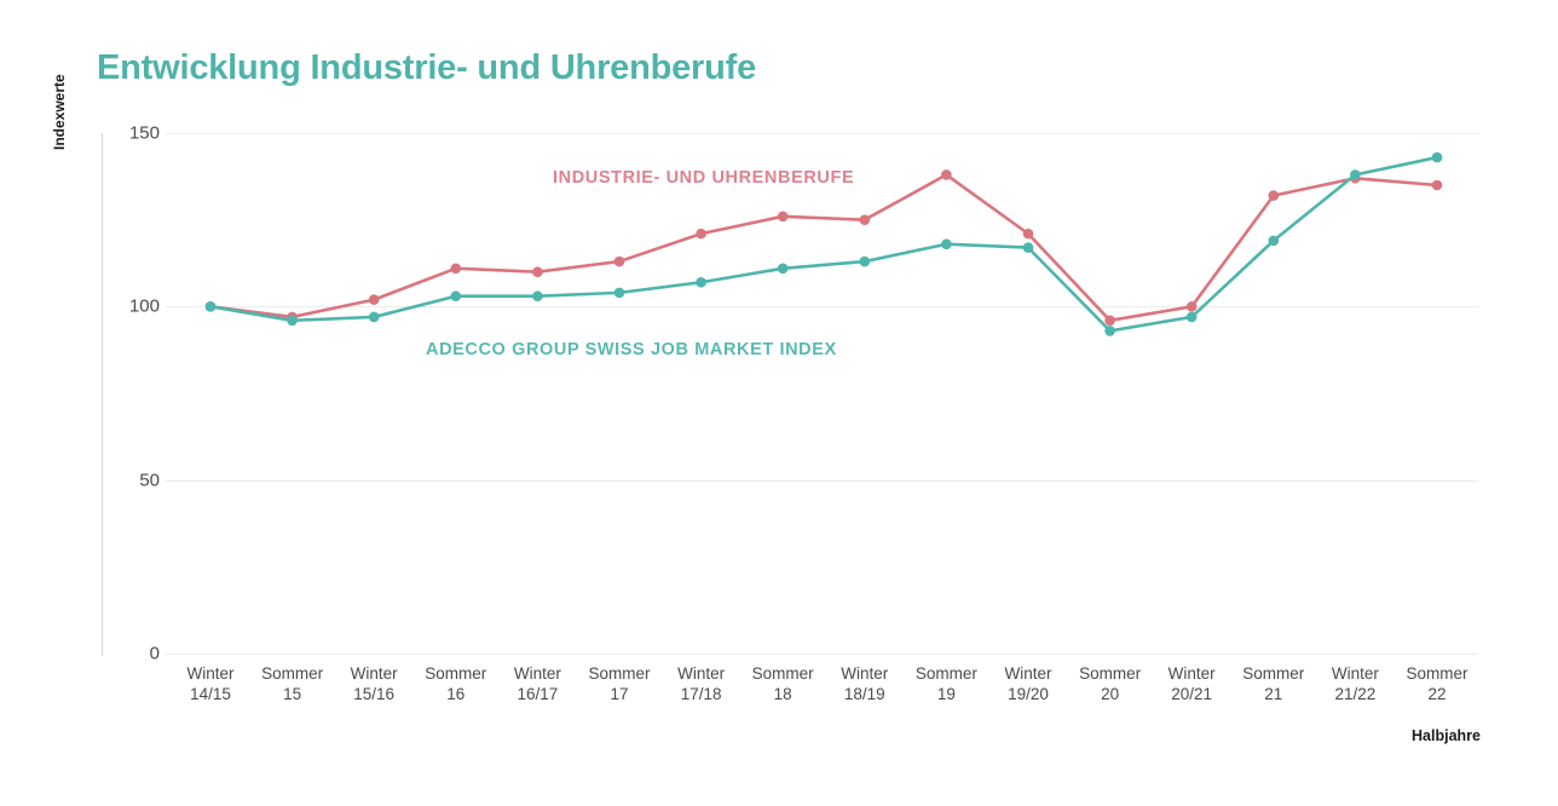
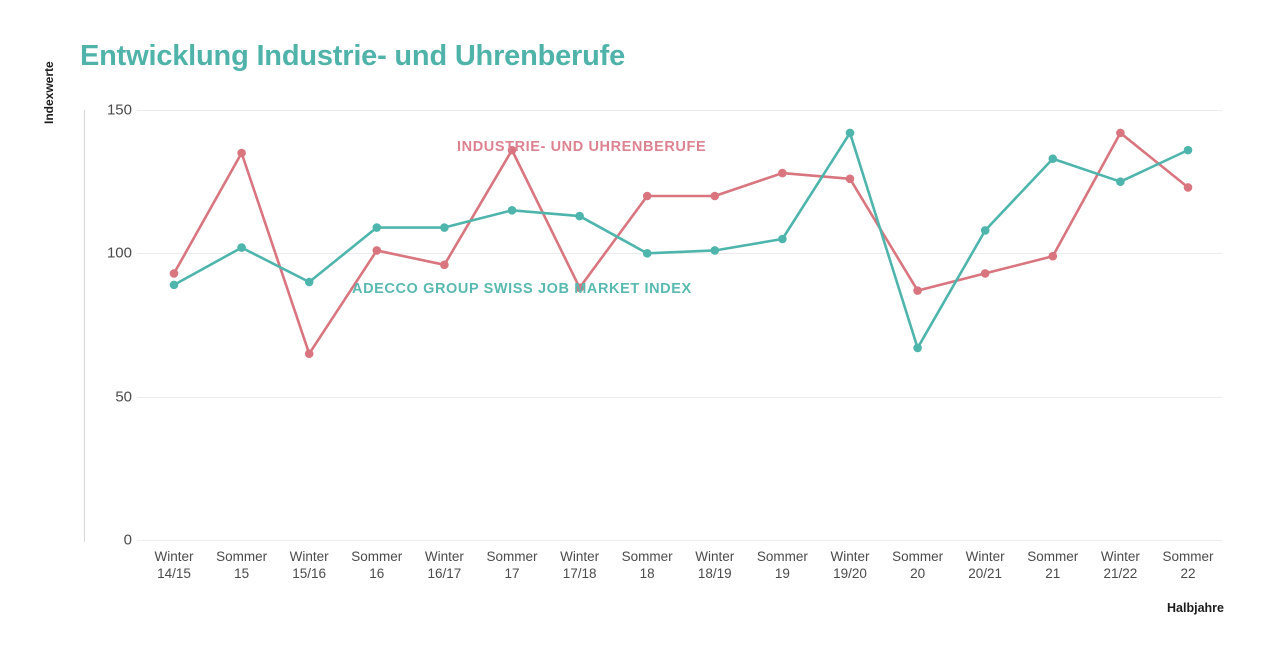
INDUSTRIE- UND UHRENBERUFE/Winter 14/15: 100 -> 93
ADECCO GROUP SWISS JOB MARKET INDEX/Winter 14/15: 100 -> 89
INDUSTRIE- UND UHRENBERUFE/Sommer 15: 97 -> 135
ADECCO GROUP SWISS JOB MARKET INDEX/Sommer 15: 96 -> 102
INDUSTRIE- UND UHRENBERUFE/Winter 15/16: 102 -> 65
ADECCO GROUP SWISS JOB MARKET INDEX/Winter 15/16: 97 -> 90
INDUSTRIE- UND UHRENBERUFE/Sommer 16: 111 -> 101
ADECCO GROUP SWISS JOB MARKET INDEX/Sommer 16: 103 -> 109
INDUSTRIE- UND UHRENBERUFE/Winter 16/17: 110 -> 96
ADECCO GROUP SWISS JOB MARKET INDEX/Winter 16/17: 103 -> 109
INDUSTRIE- UND UHRENBERUFE/Sommer 17: 113 -> 136
ADECCO GROUP SWISS JOB MARKET INDEX/Sommer 17: 104 -> 115
INDUSTRIE- UND UHRENBERUFE/Winter 17/18: 121 -> 88
ADECCO GROUP SWISS JOB MARKET INDEX/Winter 17/18: 107 -> 113
INDUSTRIE- UND UHRENBERUFE/Sommer 18: 126 -> 120
ADECCO GROUP SWISS JOB MARKET INDEX/Sommer 18: 111 -> 100
INDUSTRIE- UND UHRENBERUFE/Winter 18/19: 125 -> 120
ADECCO GROUP SWISS JOB MARKET INDEX/Winter 18/19: 113 -> 101
INDUSTRIE- UND UHRENBERUFE/Sommer 19: 138 -> 128
ADECCO GROUP SWISS JOB MARKET INDEX/Sommer 19: 118 -> 105
INDUSTRIE- UND UHRENBERUFE/Winter 19/20: 121 -> 126
ADECCO GROUP SWISS JOB MARKET INDEX/Winter 19/20: 117 -> 142
INDUSTRIE- UND UHRENBERUFE/Sommer 20: 96 -> 87
ADECCO GROUP SWISS JOB MARKET INDEX/Sommer 20: 93 -> 67
INDUSTRIE- UND UHRENBERUFE/Winter 20/21: 100 -> 93
ADECCO GROUP SWISS JOB MARKET INDEX/Winter 20/21: 97 -> 108
INDUSTRIE- UND UHRENBERUFE/Sommer 21: 132 -> 99
ADECCO GROUP SWISS JOB MARKET INDEX/Sommer 21: 119 -> 133
INDUSTRIE- UND UHRENBERUFE/Winter 21/22: 137 -> 142
ADECCO GROUP SWISS JOB MARKET INDEX/Winter 21/22: 138 -> 125
INDUSTRIE- UND UHRENBERUFE/Sommer 22: 135 -> 123
ADECCO GROUP SWISS JOB MARKET INDEX/Sommer 22: 143 -> 136
